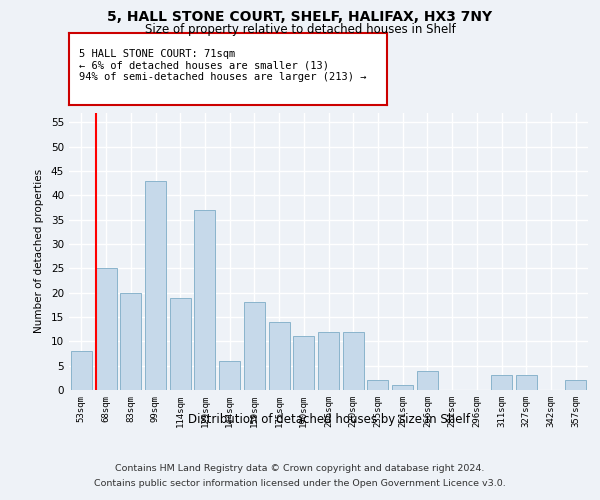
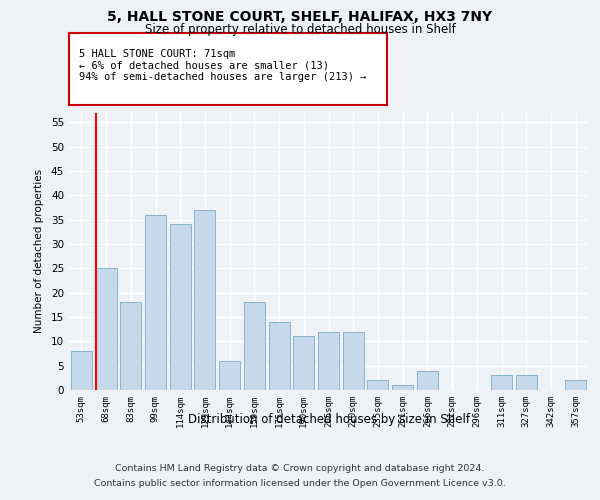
83sqm: 20 -> 18
99sqm: 43 -> 36
114sqm: 19 -> 34
